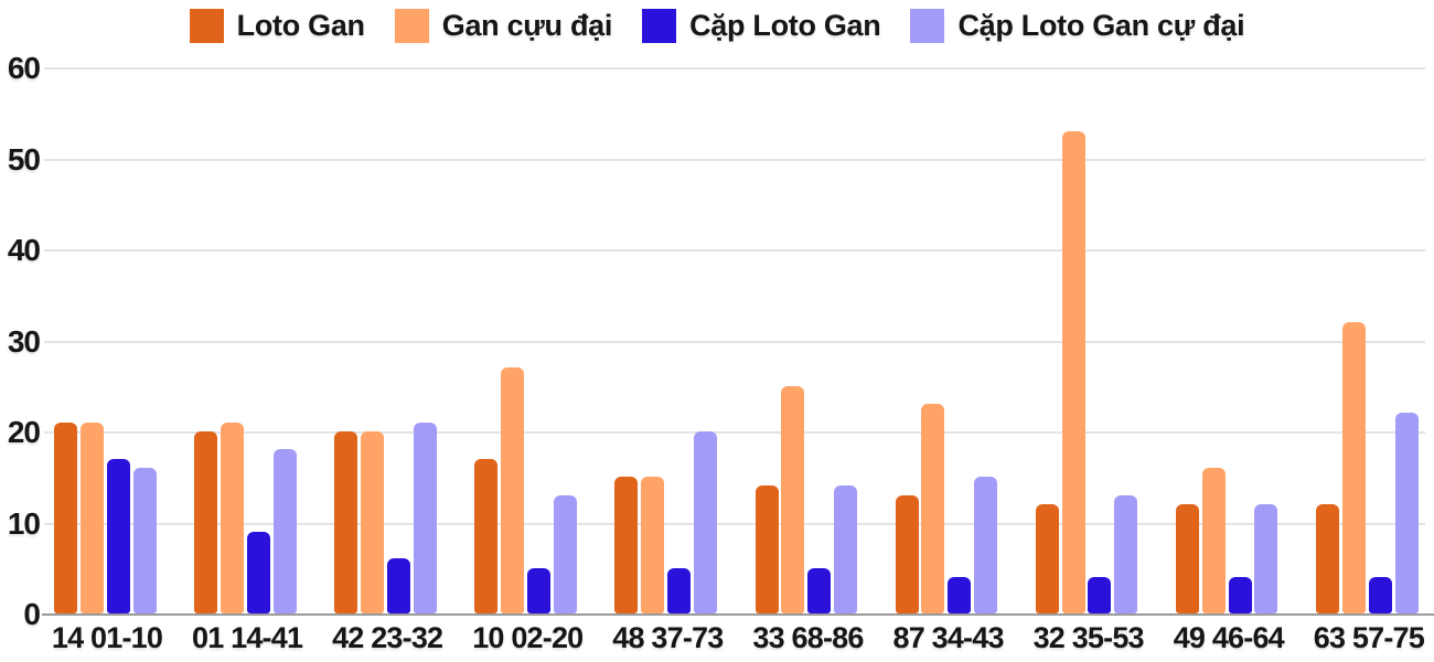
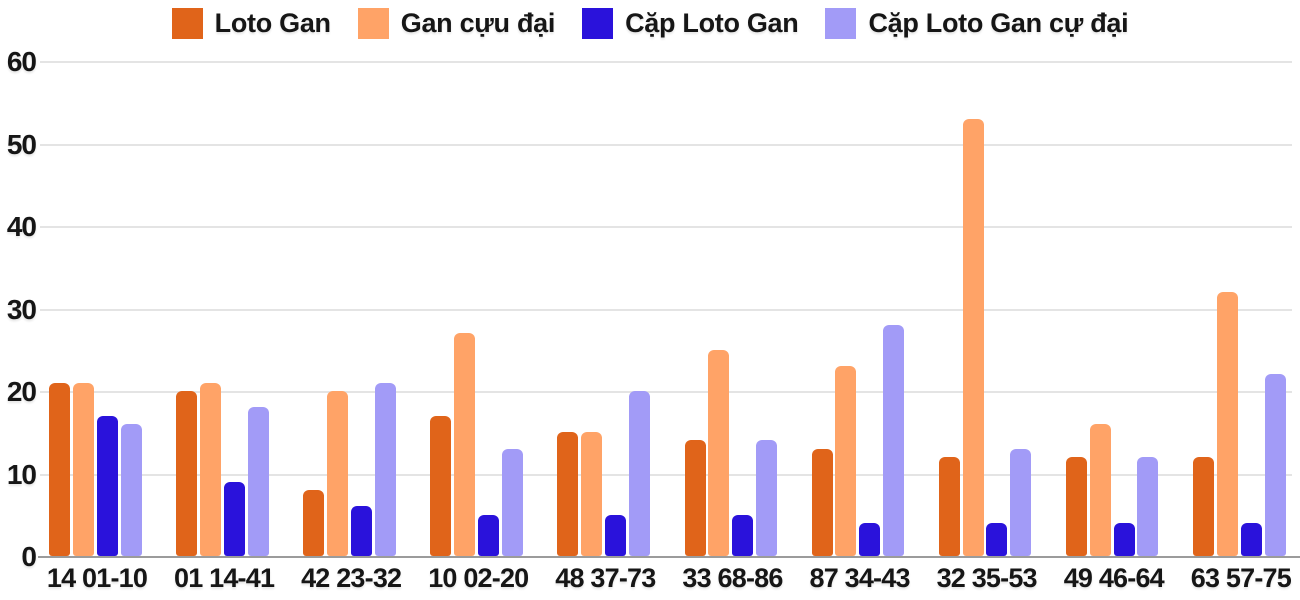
Loto Gan/42 23-32: 20 -> 8
Cặp Loto Gan cự đại/87 34-43: 15 -> 28
